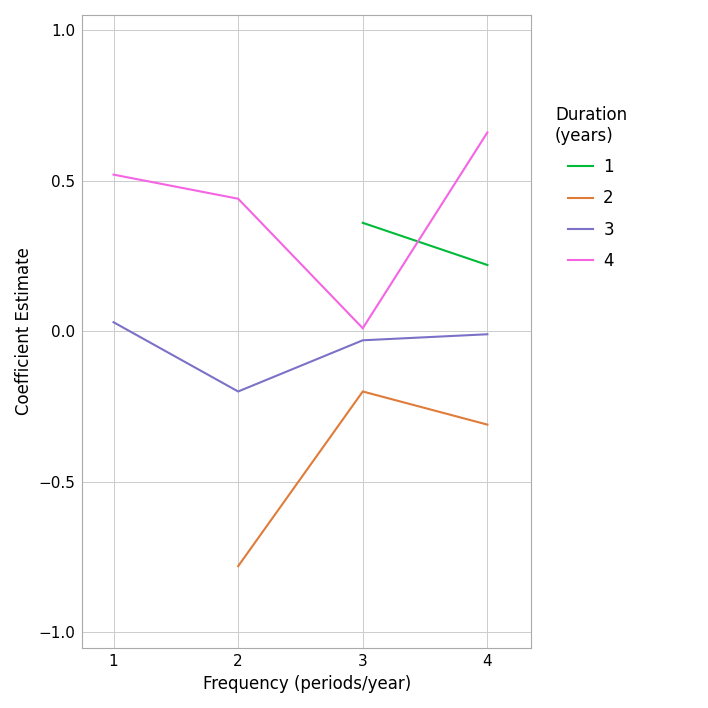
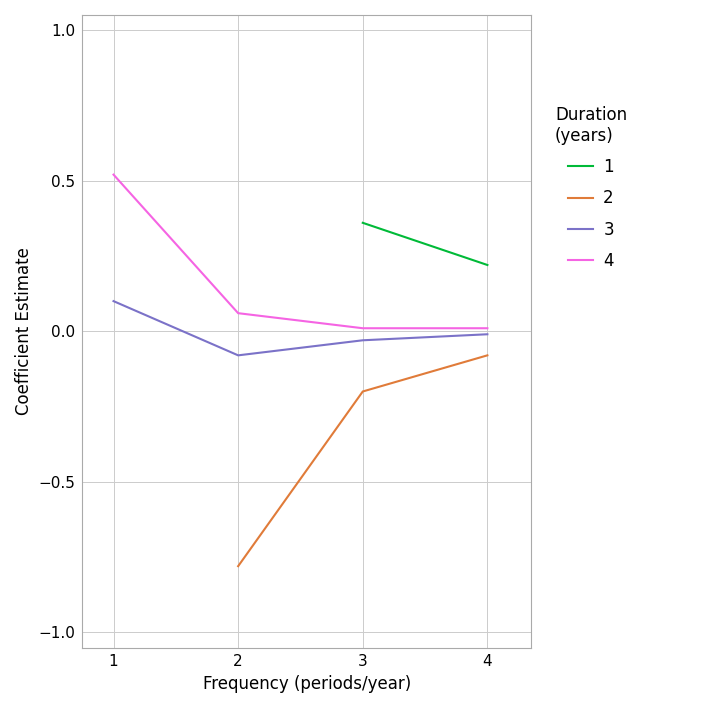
3/1: 0.03 -> 0.10
3/2: -0.20 -> -0.08
4/2: 0.44 -> 0.06
2/4: -0.31 -> -0.08
4/4: 0.66 -> 0.01
